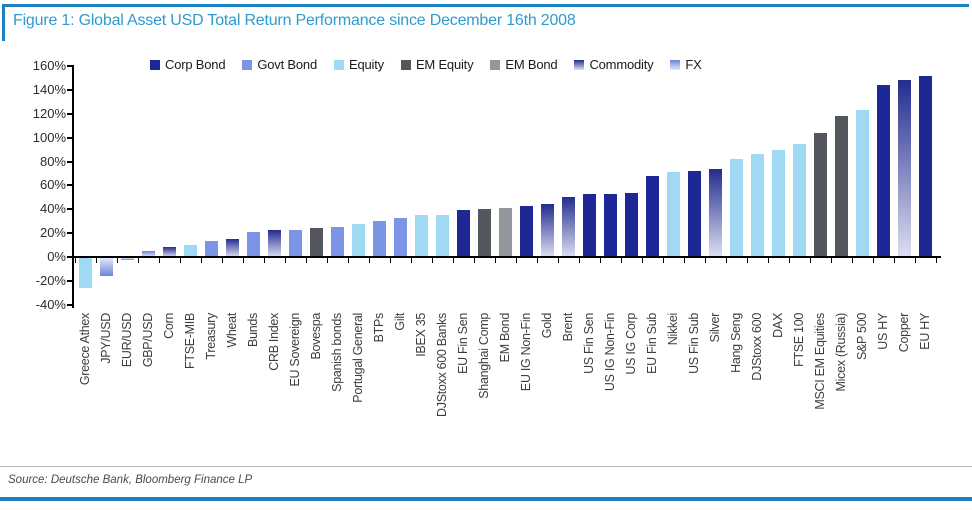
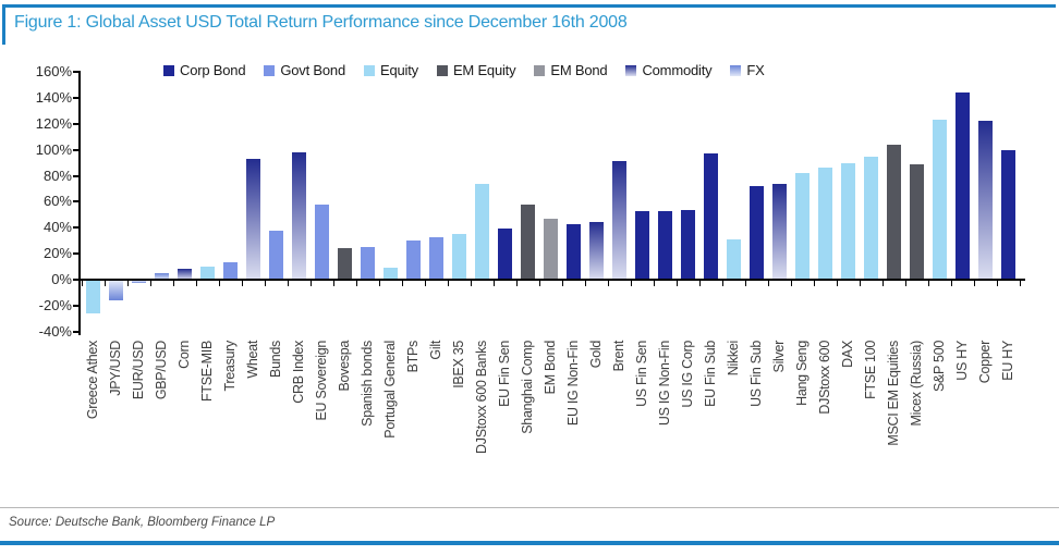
Wheat: 15% -> 93%
Bunds: 21% -> 38%
CRB Index: 23% -> 98%
EU Sovereign: 23% -> 58%
Portugal General: 28% -> 9%
DJStoxx 600 Banks: 35% -> 74%
Shanghai Comp: 40% -> 58%
EM Bond: 41% -> 47%
Brent: 50% -> 91%
EU Fin Sub: 68% -> 97%
Nikkei: 71% -> 31%
Micex (Russia): 118% -> 89%
Copper: 148% -> 122%
EU HY: 152% -> 100%
